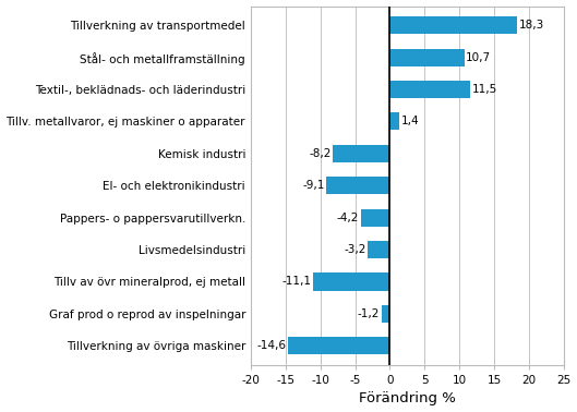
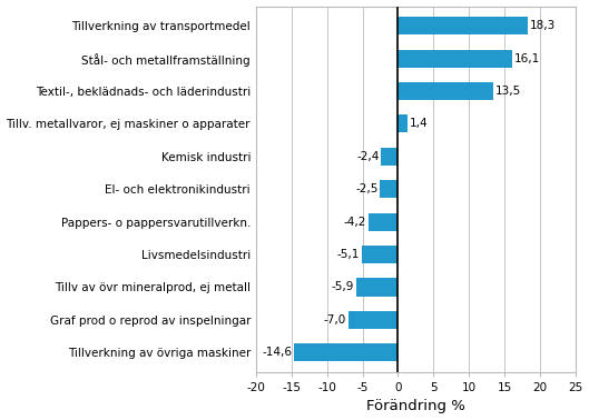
Stål- och metallframställning: 10,7 -> 16,1
Textil-, beklädnads- och läderindustri: 11,5 -> 13,5
Kemisk industri: -8,2 -> -2,4
El- och elektronikindustri: -9,1 -> -2,5
Livsmedelsindustri: -3,2 -> -5,1
Tillv av övr mineralprod, ej metall: -11,1 -> -5,9
Graf prod o reprod av inspelningar: -1,2 -> -7,0
